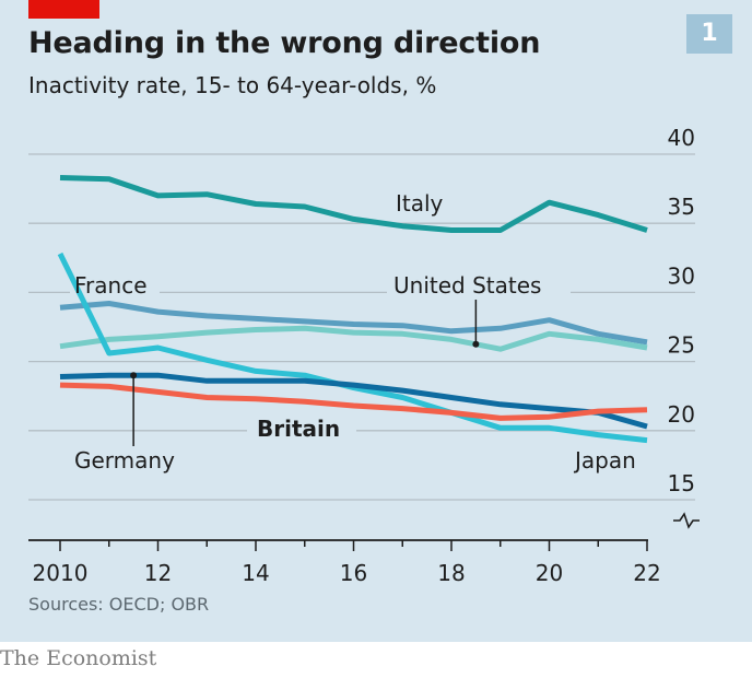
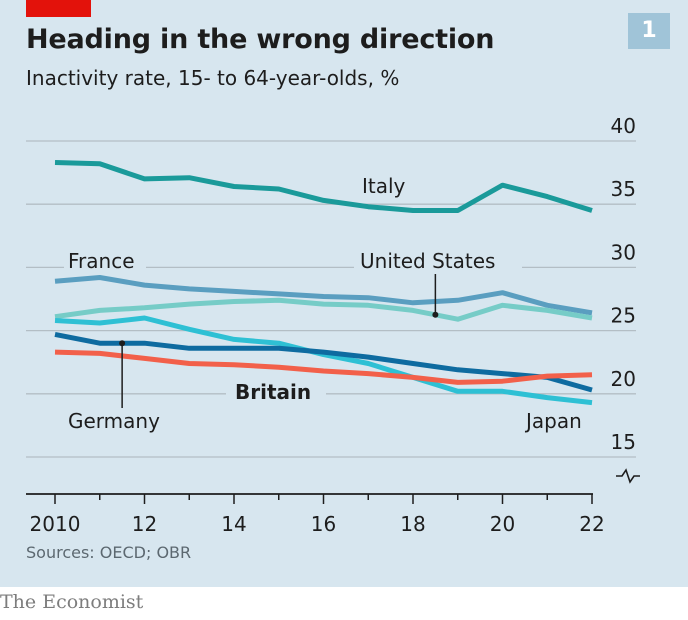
Japan/2010: 32.8 -> 25.8
Germany/2010: 23.9 -> 24.7
